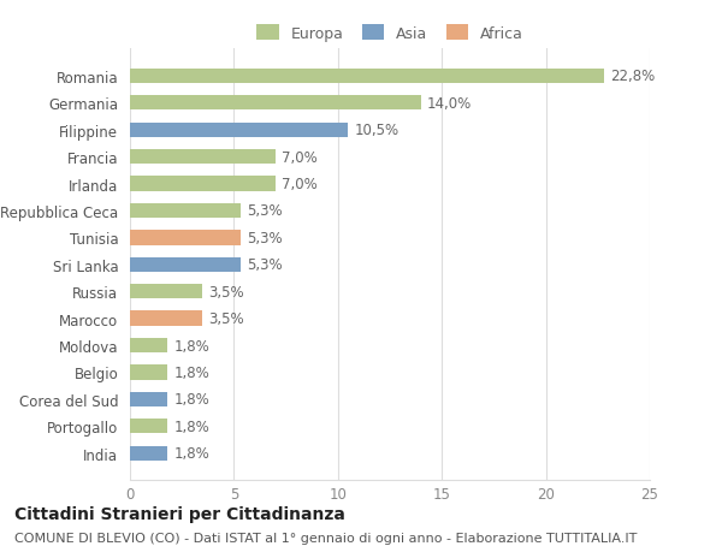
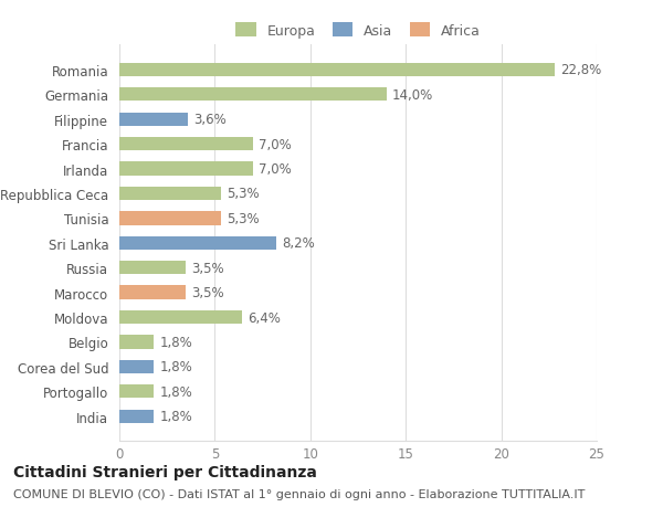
Filippine: 10,5% -> 3,6%
Sri Lanka: 5,3% -> 8,2%
Moldova: 1,8% -> 6,4%
